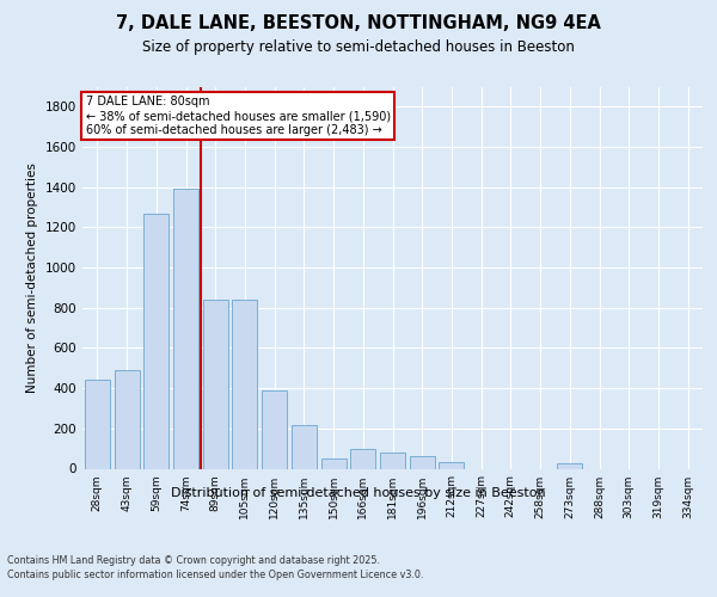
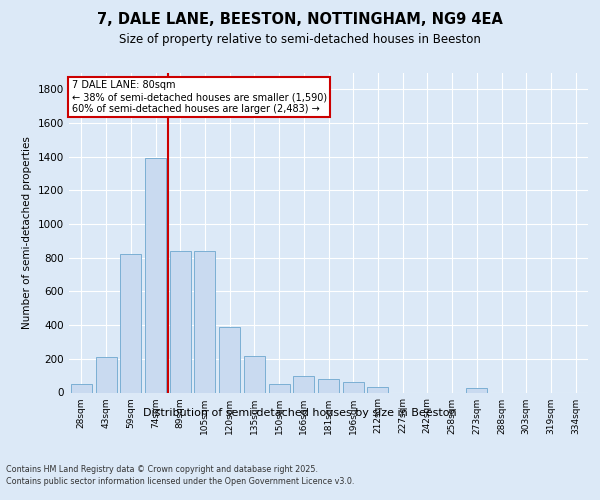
28sqm: 440 -> 50
43sqm: 490 -> 210
59sqm: 1270 -> 820
